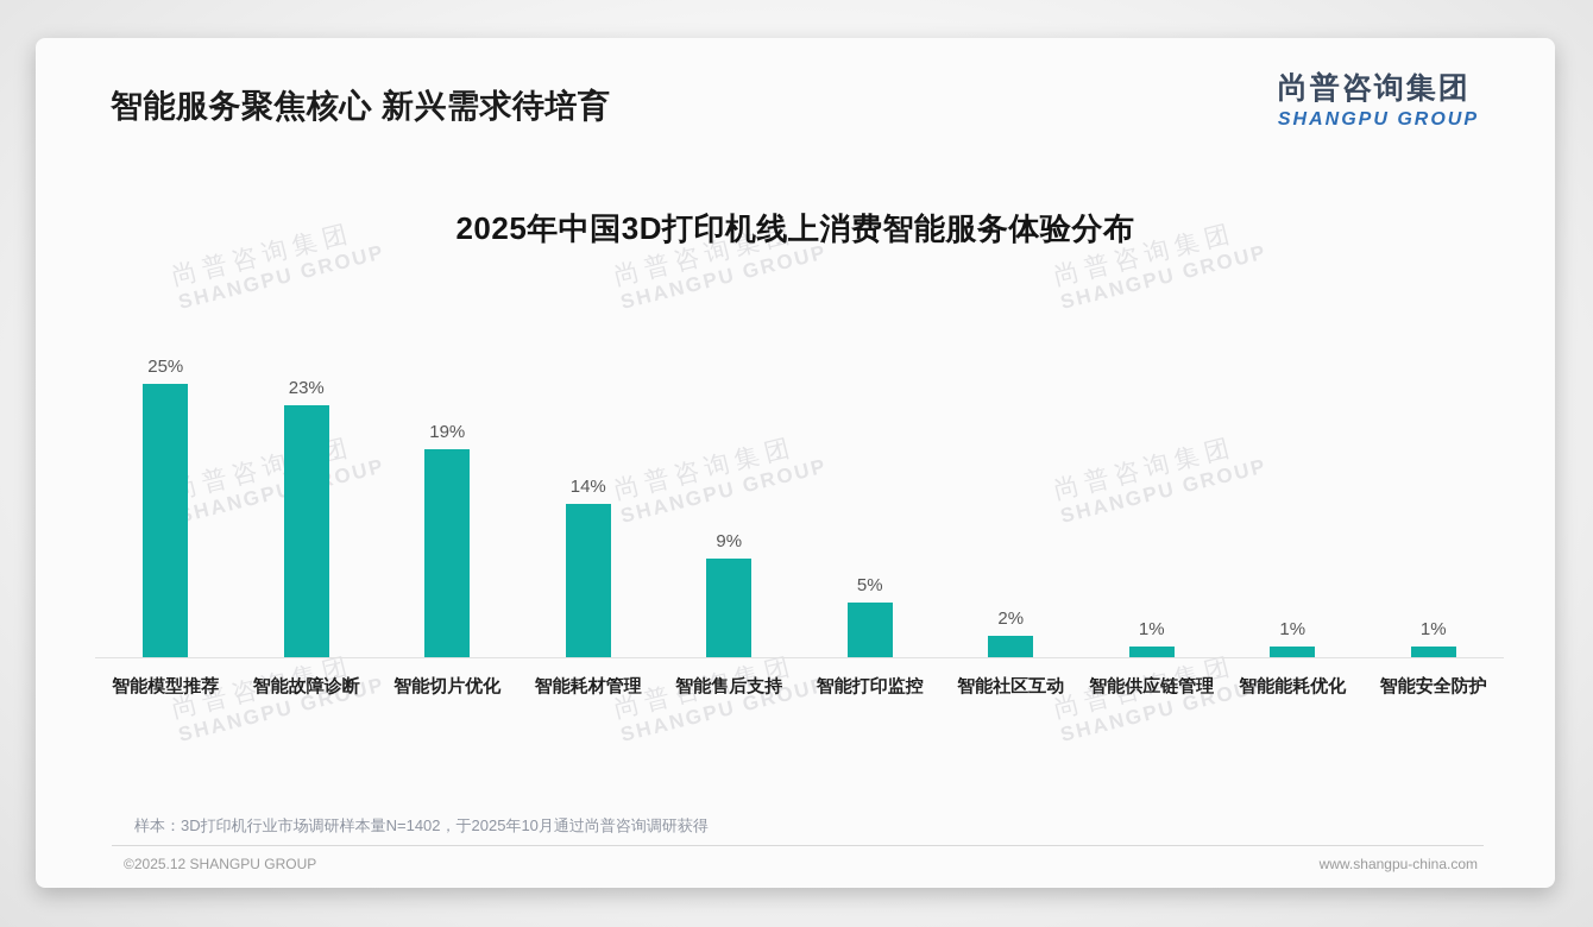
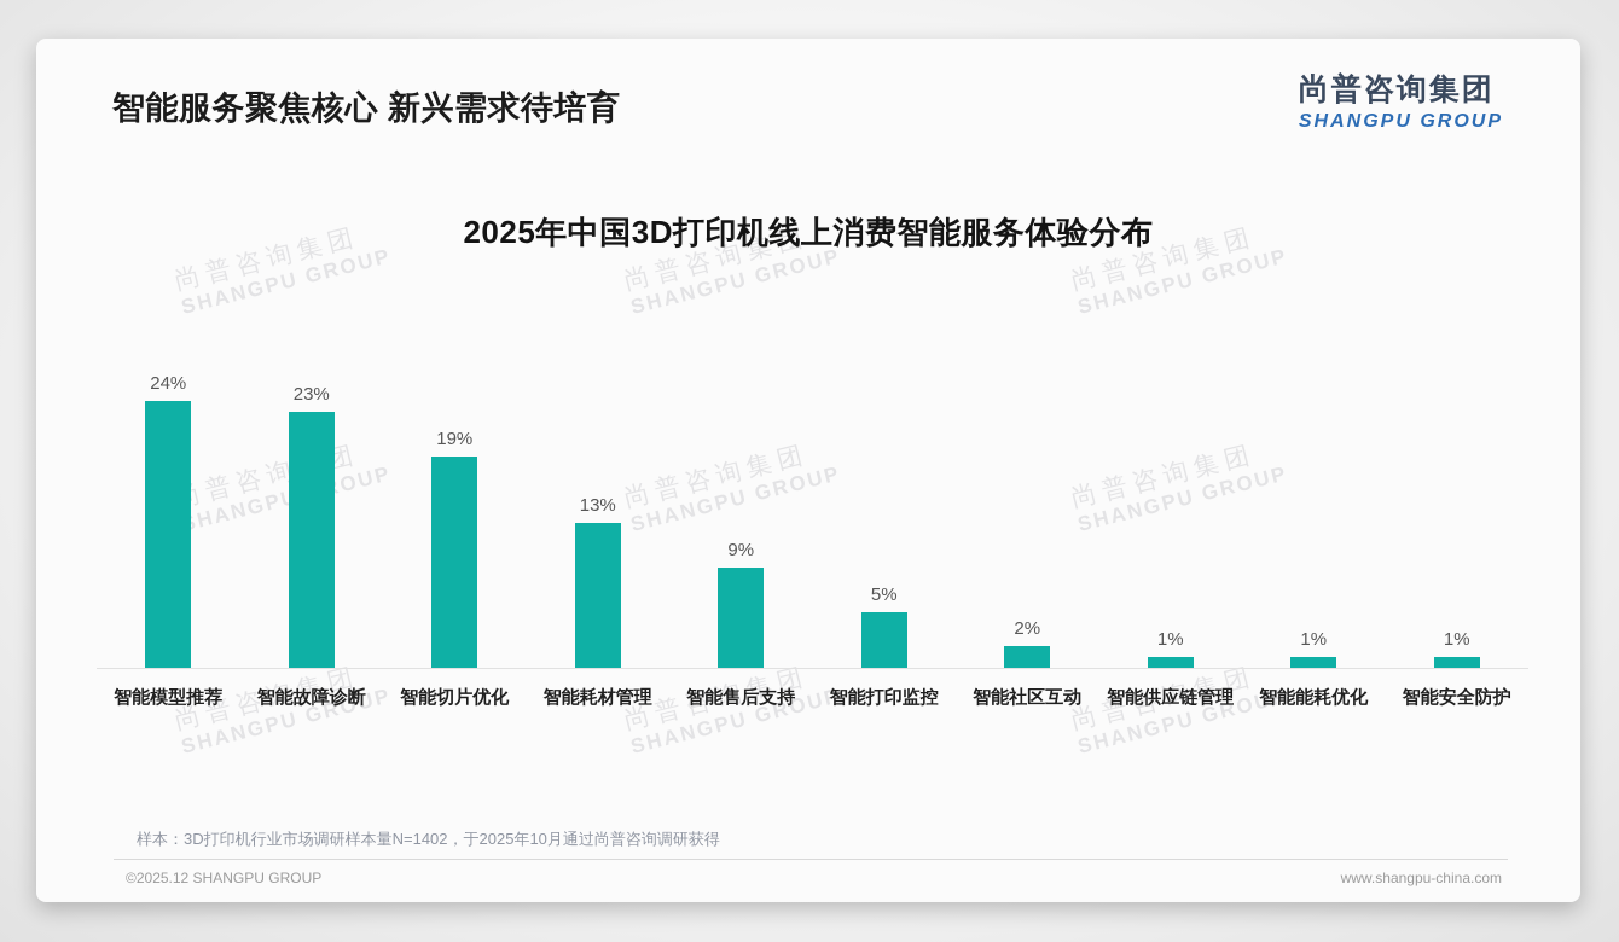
智能模型推荐: 25% -> 24%
智能耗材管理: 14% -> 13%
